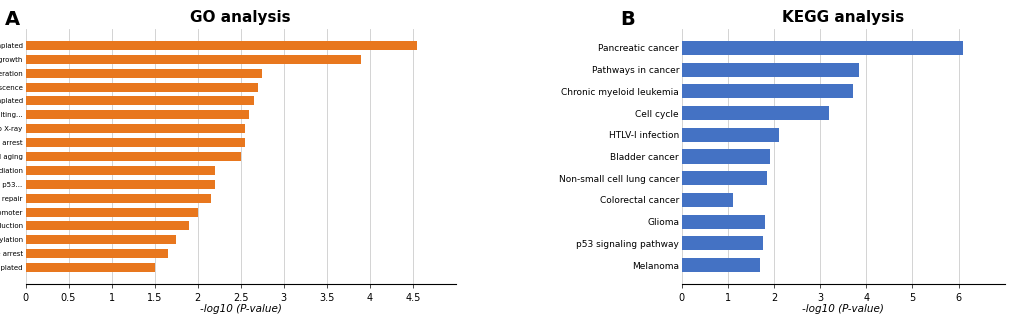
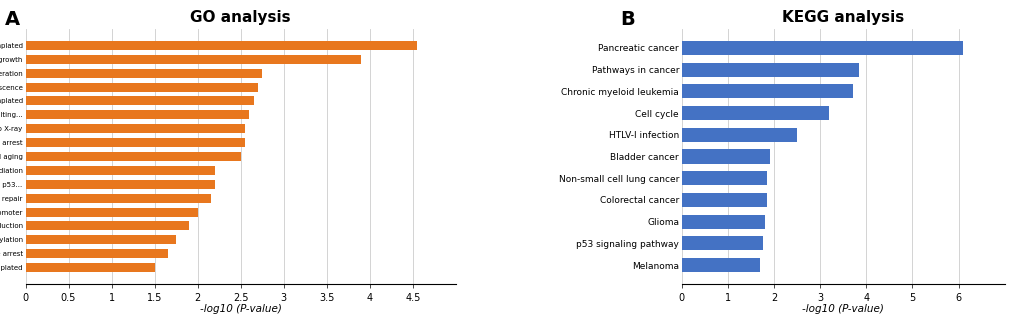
KEGG analysis/HTLV-I infection: 2.10 -> 2.50
KEGG analysis/Colorectal cancer: 1.10 -> 1.85
